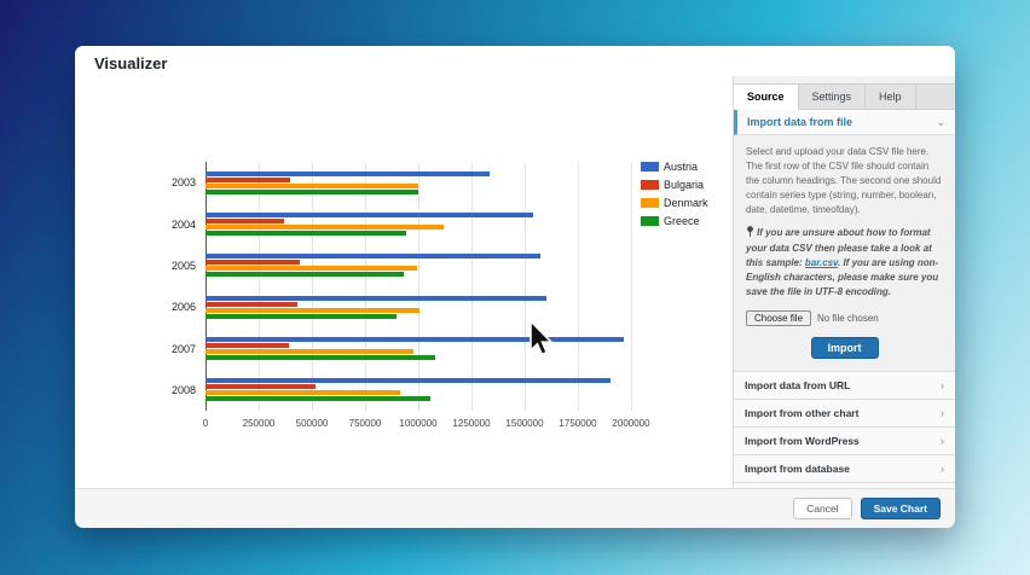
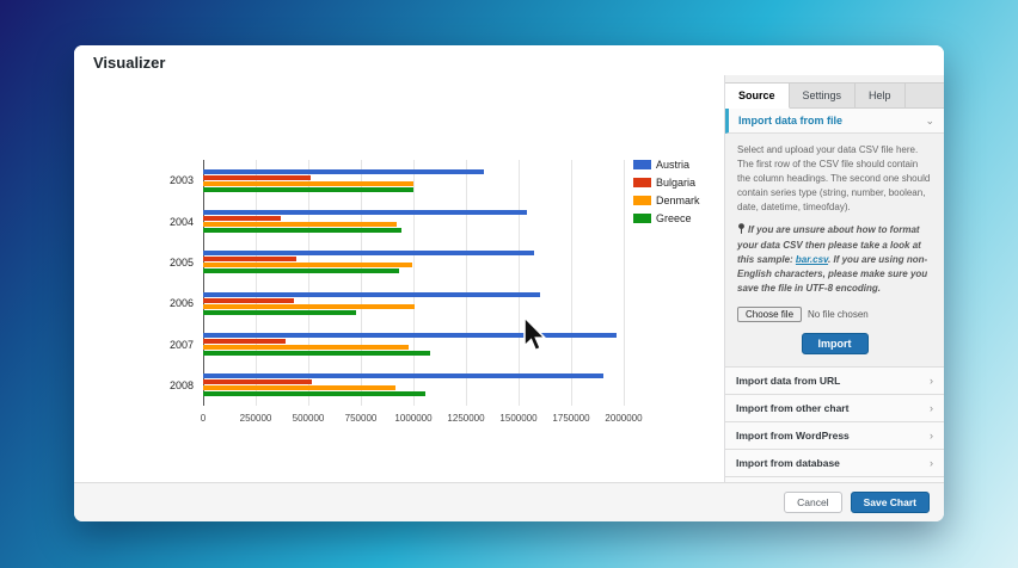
Bulgaria/2003: 400000 -> 510000
Denmark/2004: 1120000 -> 920000
Greece/2006: 900000 -> 730000
